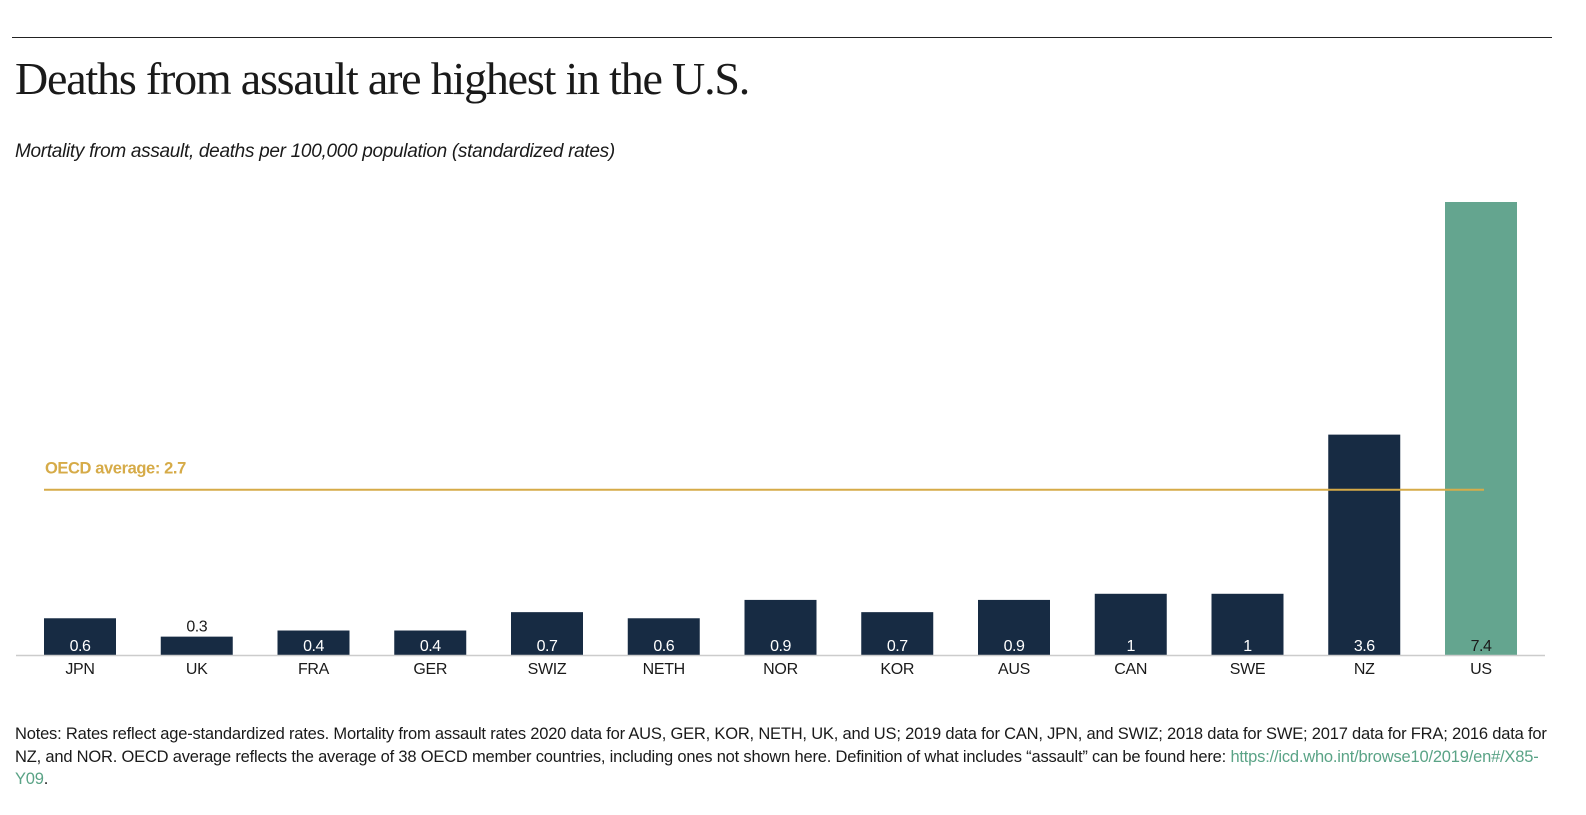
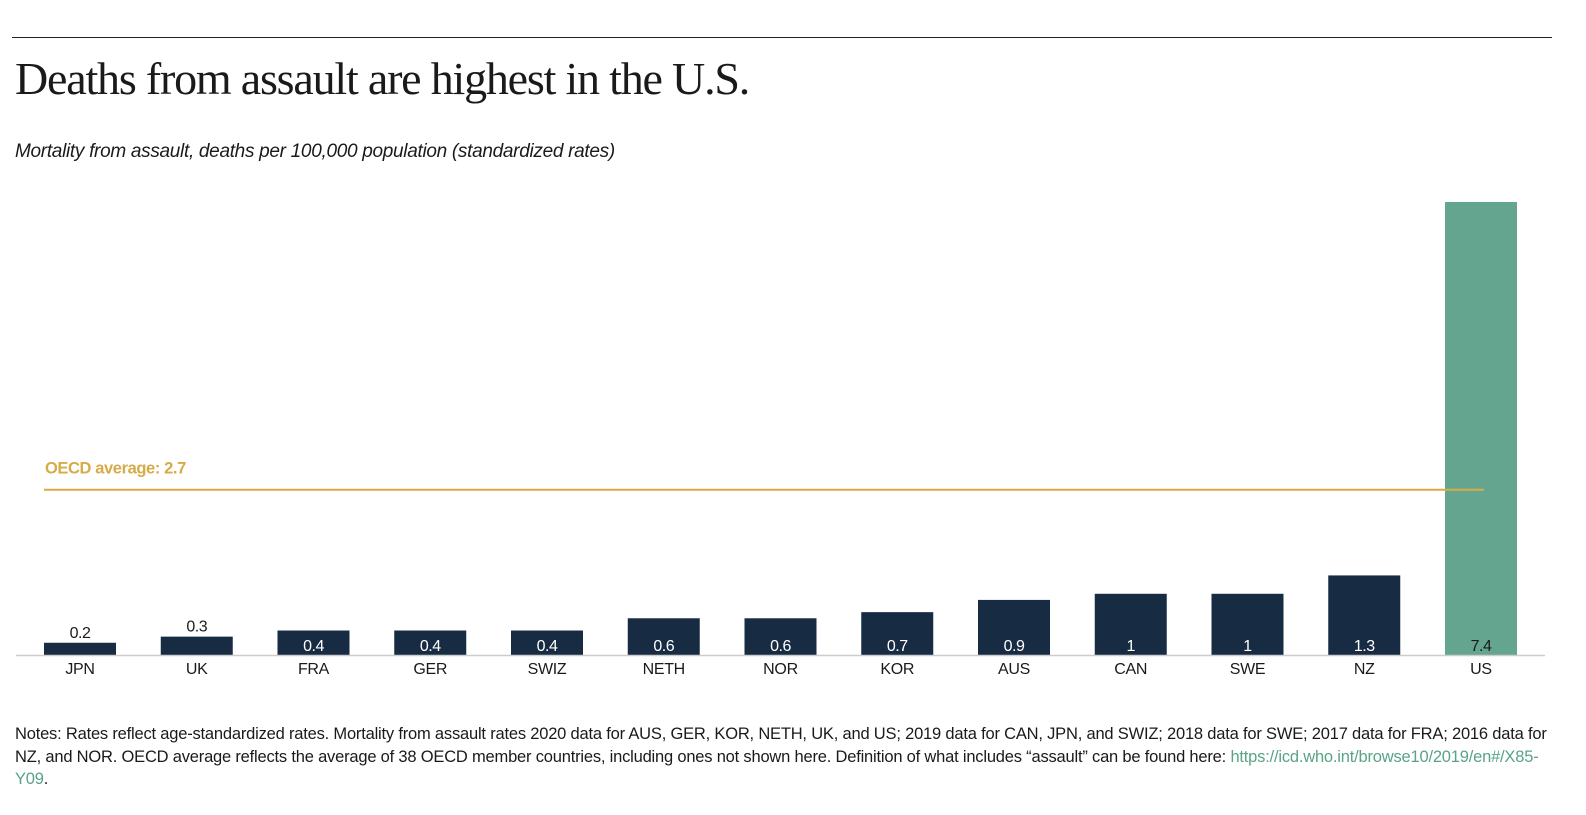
JPN: 0.6 -> 0.2
SWIZ: 0.7 -> 0.4
NOR: 0.9 -> 0.6
NZ: 3.6 -> 1.3
